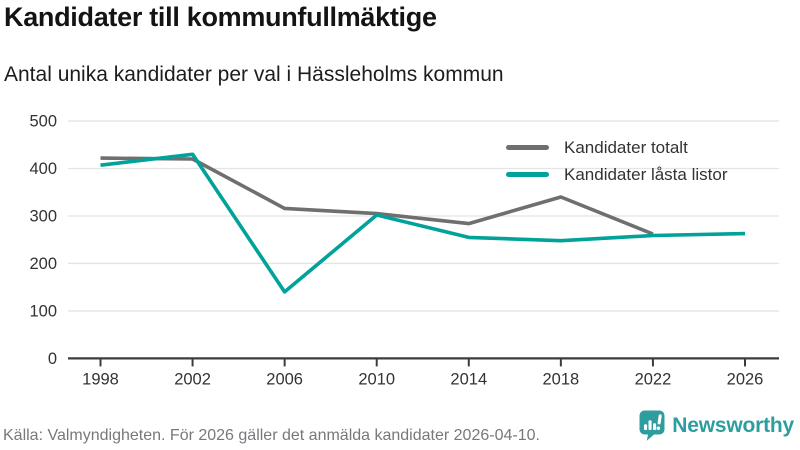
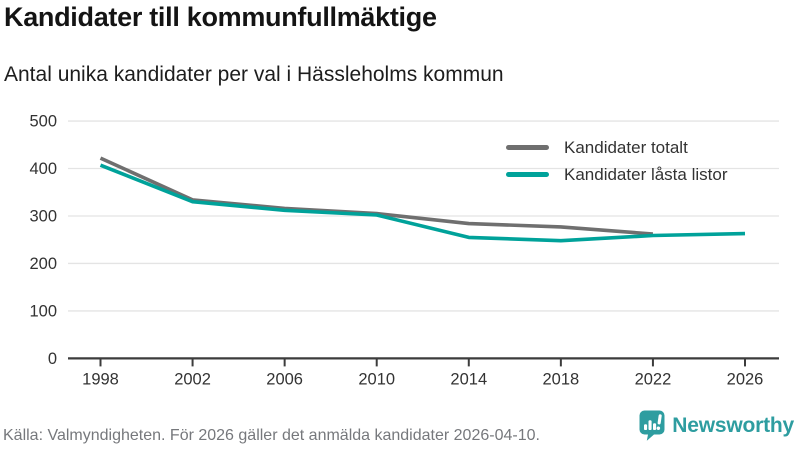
Kandidater totalt/2002: 420 -> 330
Kandidater låsta listor/2002: 430 -> 330
Kandidater låsta listor/2006: 140 -> 310
Kandidater totalt/2018: 340 -> 280
